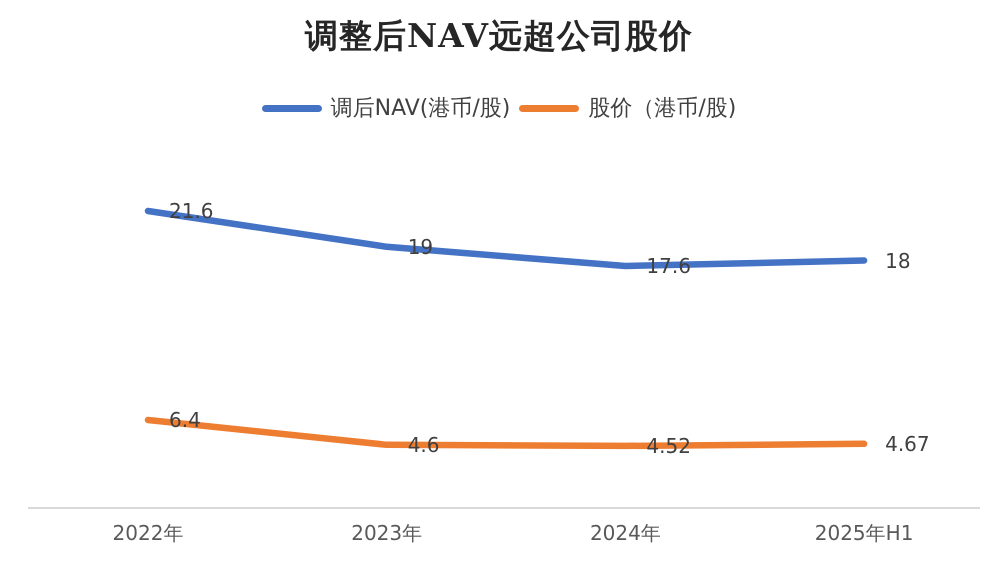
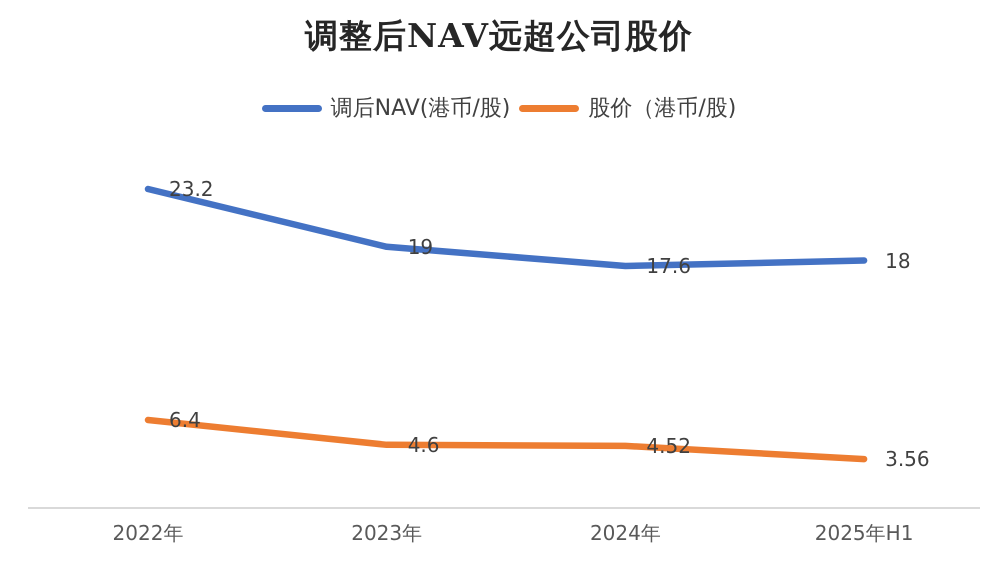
调后NAV(港币/股)/2022年: 21.6 -> 23.2
股价（港币/股)/2025年H1: 4.67 -> 3.56
